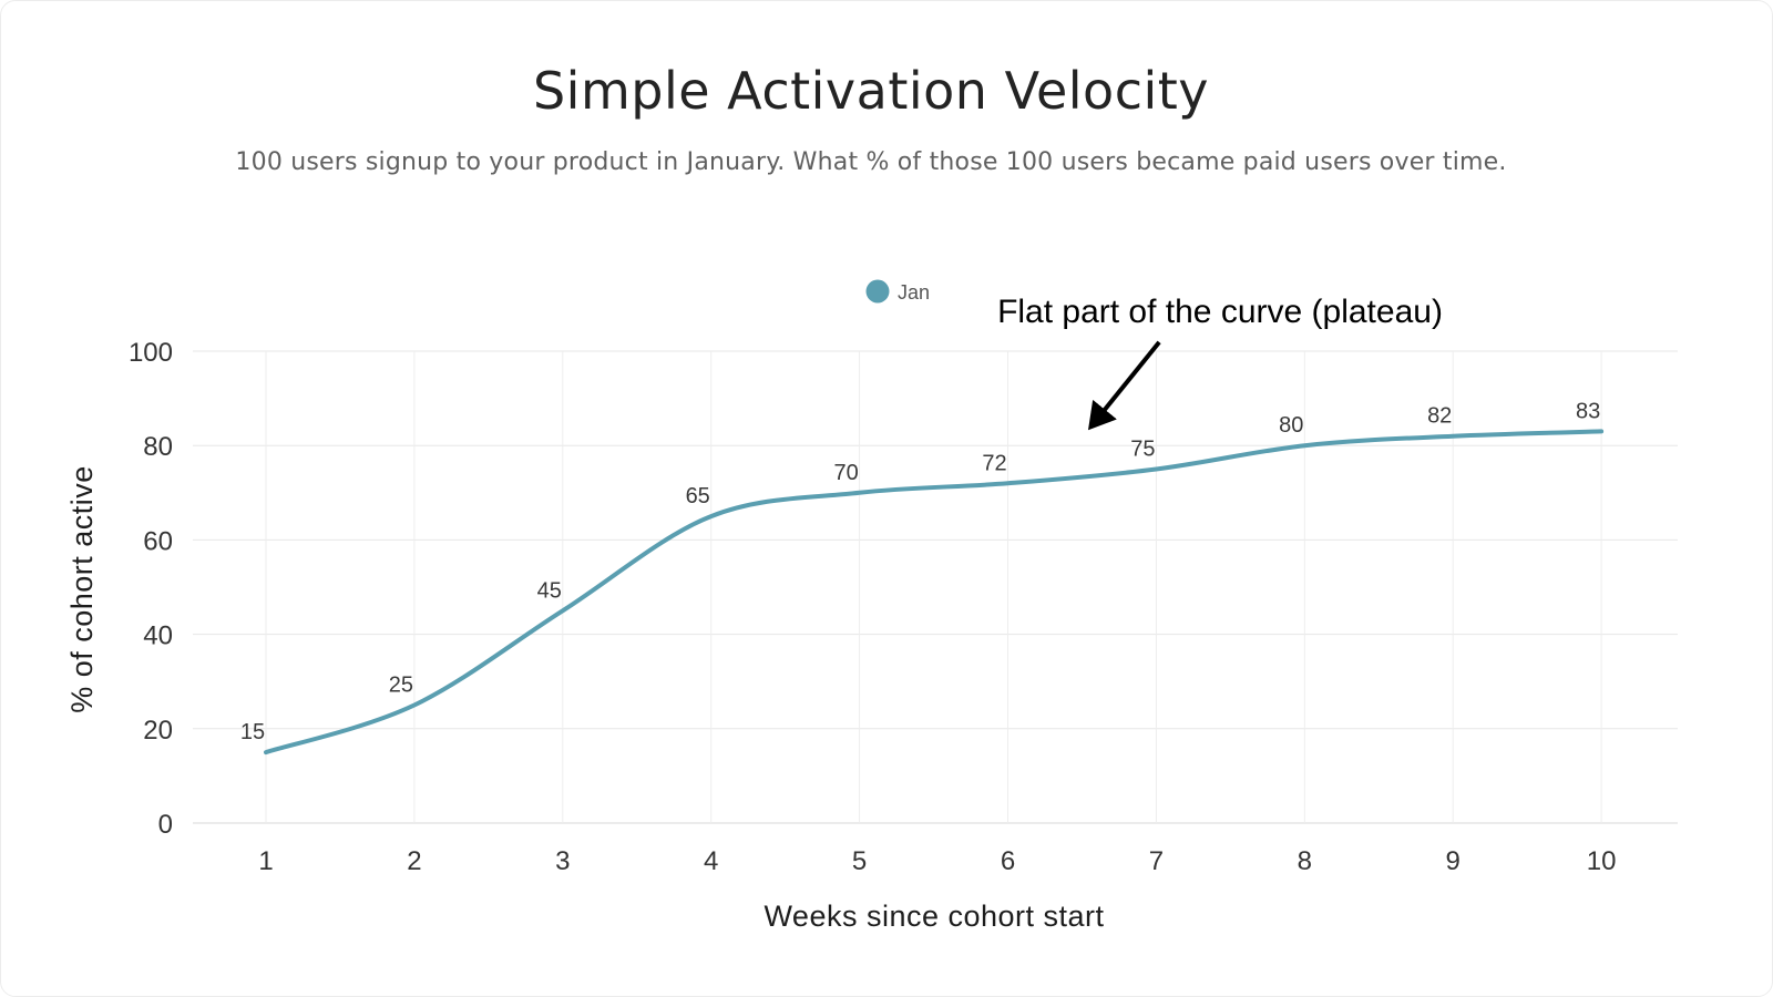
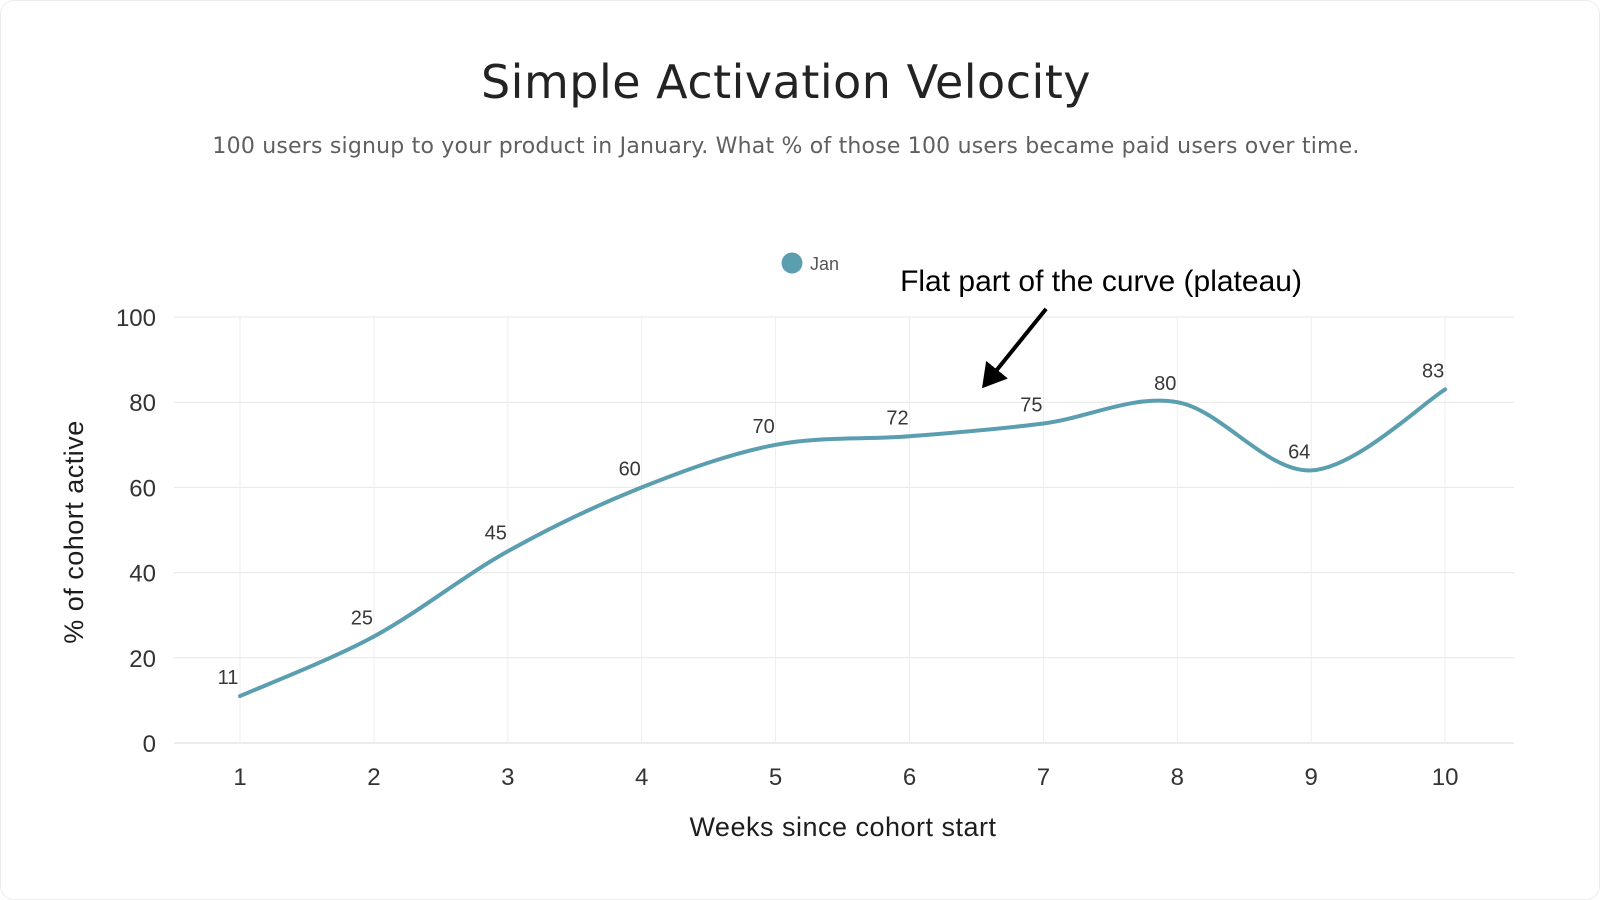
1: 15 -> 11
4: 65 -> 60
9: 82 -> 64
